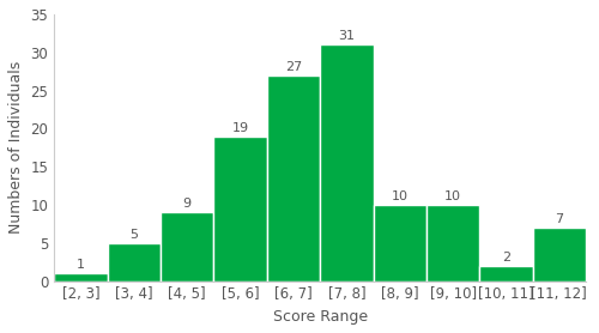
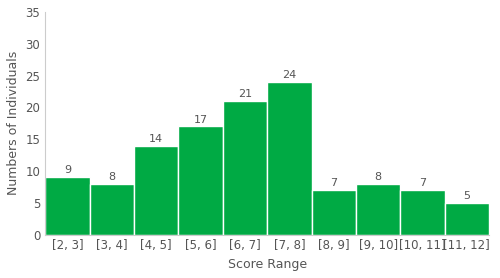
[2, 3]: 1 -> 9
[3, 4]: 5 -> 8
[4, 5]: 9 -> 14
[5, 6]: 19 -> 17
[6, 7]: 27 -> 21
[7, 8]: 31 -> 24
[8, 9]: 10 -> 7
[9, 10]: 10 -> 8
[10, 11]: 2 -> 7
[11, 12]: 7 -> 5
